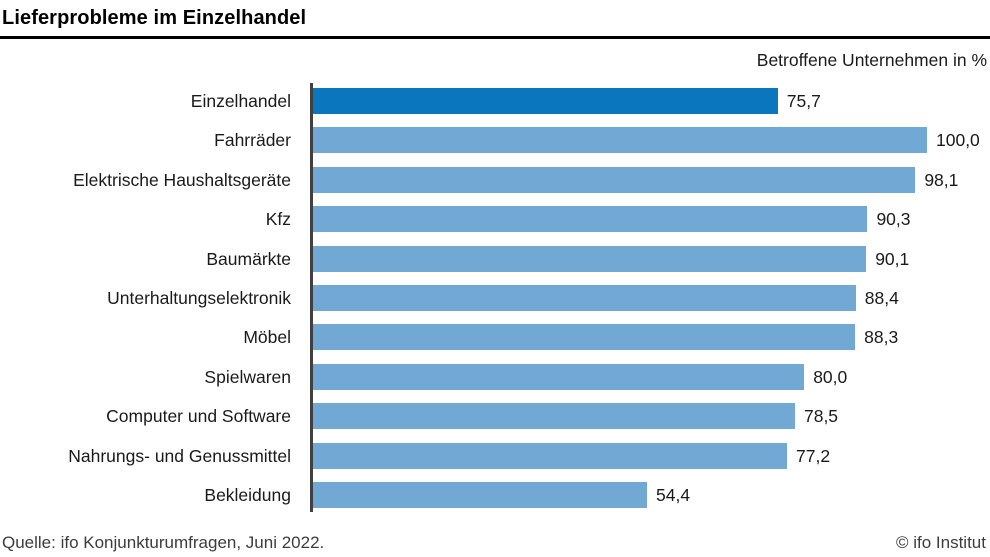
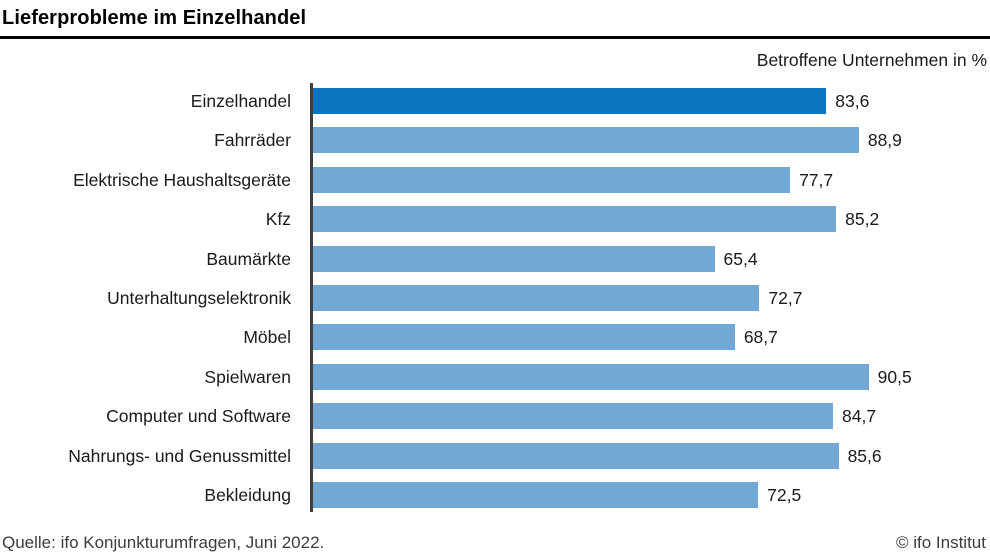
Einzelhandel: 75,7 -> 83,6
Fahrräder: 100,0 -> 88,9
Elektrische Haushaltsgeräte: 98,1 -> 77,7
Kfz: 90,3 -> 85,2
Baumärkte: 90,1 -> 65,4
Unterhaltungselektronik: 88,4 -> 72,7
Möbel: 88,3 -> 68,7
Spielwaren: 80,0 -> 90,5
Computer und Software: 78,5 -> 84,7
Nahrungs- und Genussmittel: 77,2 -> 85,6
Bekleidung: 54,4 -> 72,5
